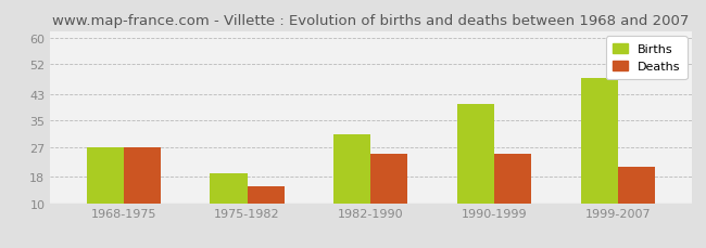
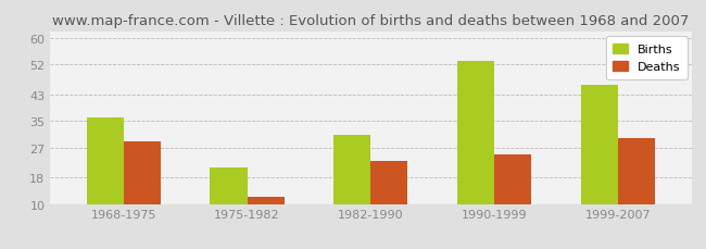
Births/1968-1975: 27 -> 36
Deaths/1968-1975: 27 -> 29
Births/1975-1982: 19 -> 21
Deaths/1975-1982: 15 -> 12
Deaths/1982-1990: 25 -> 23
Births/1990-1999: 40 -> 53
Births/1999-2007: 48 -> 46
Deaths/1999-2007: 21 -> 30
